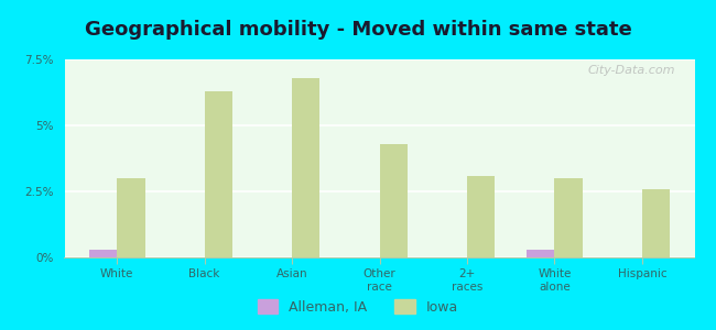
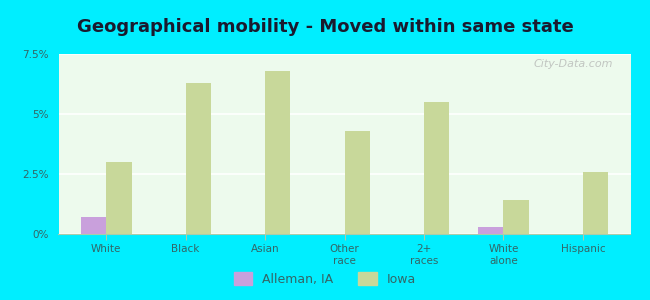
Alleman, IA/White: 0.3% -> 0.7%
Iowa/2+ races: 3.1% -> 5.5%
Iowa/White alone: 3.0% -> 1.4%
